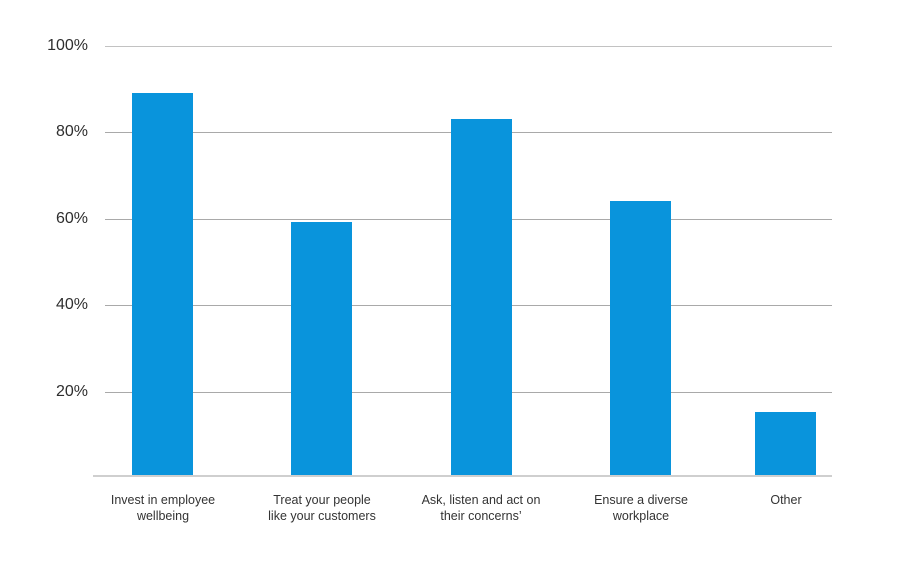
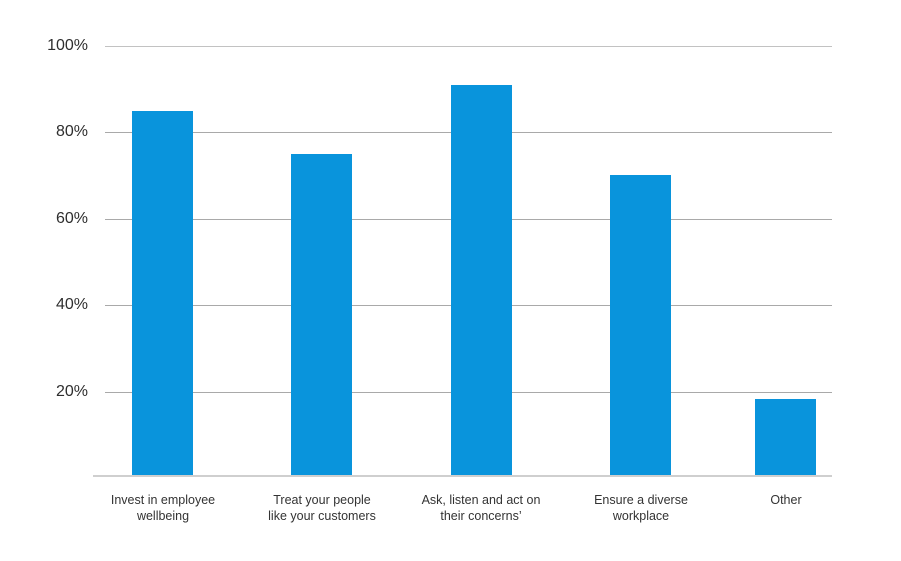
Invest in employee wellbeing: 89% -> 85%
Treat your people like your customers: 59% -> 75%
Ask, listen and act on their concerns’: 83% -> 91%
Ensure a diverse workplace: 64% -> 70%
Other: 15% -> 18%
